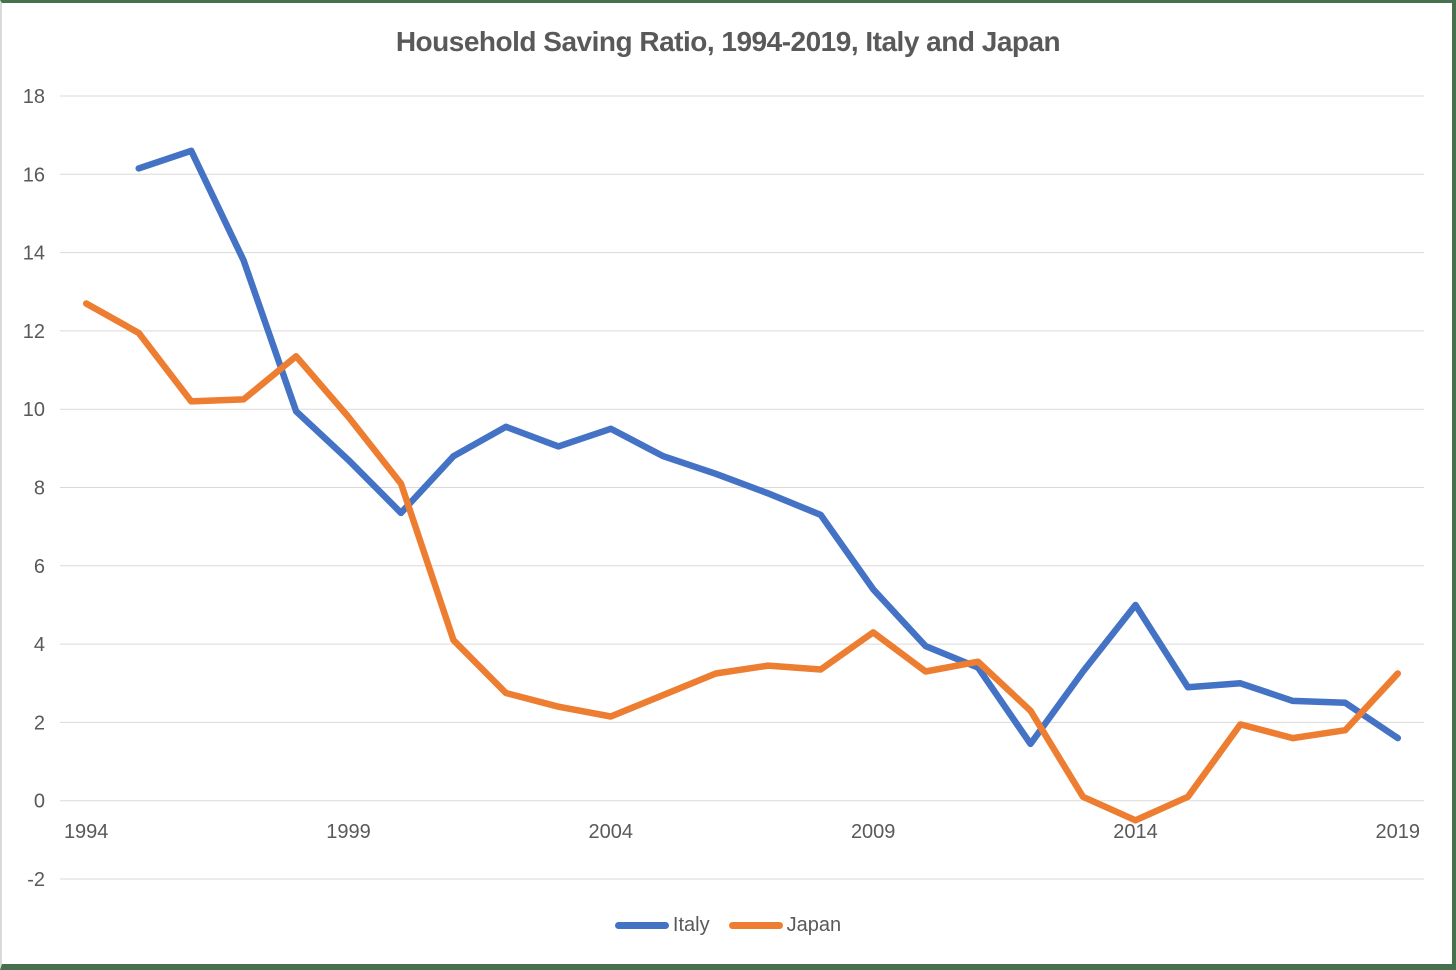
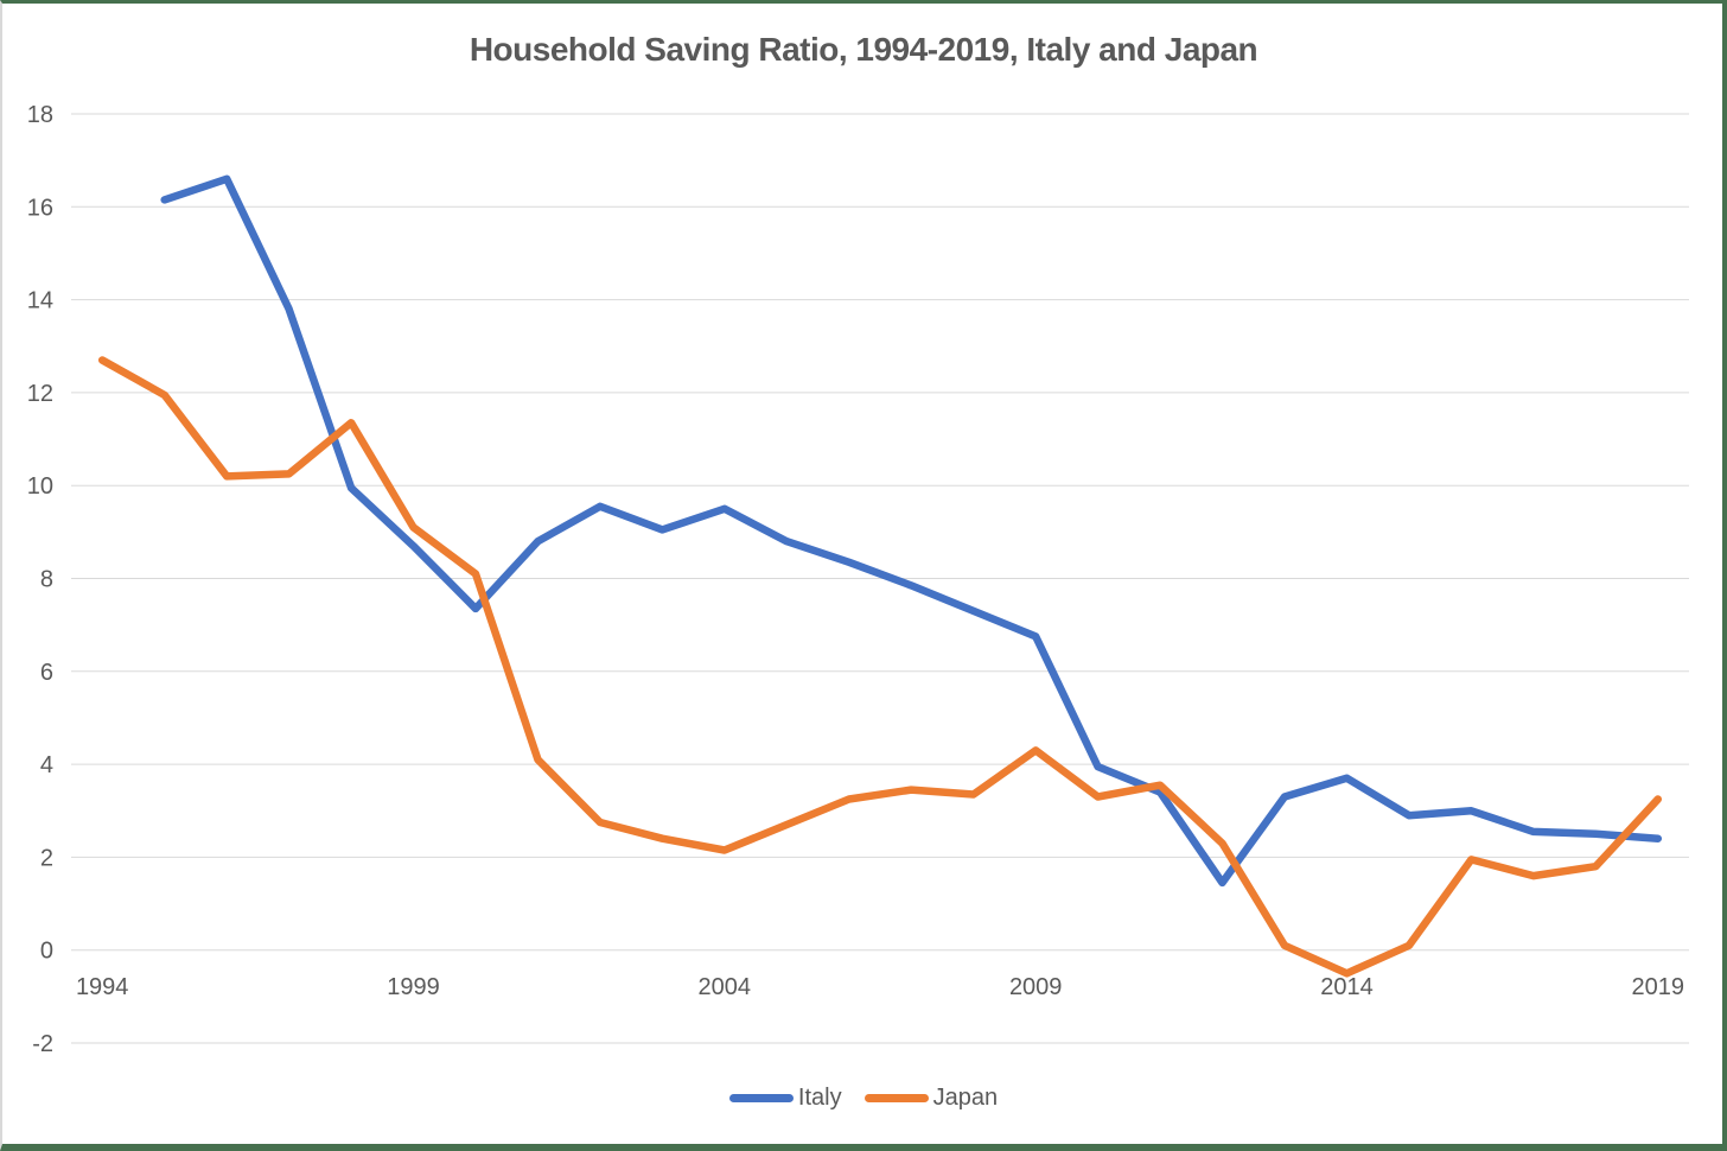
Japan/1999: 9.8 -> 9.1
Italy/2009: 5.4 -> 6.8
Italy/2014: 5.0 -> 3.7
Italy/2019: 1.6 -> 2.4
